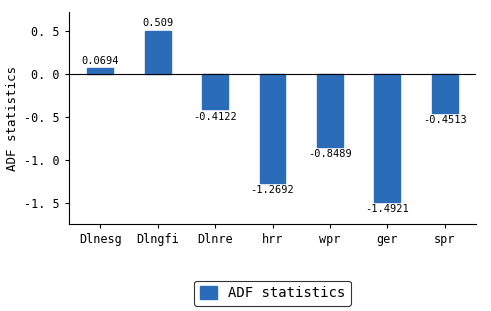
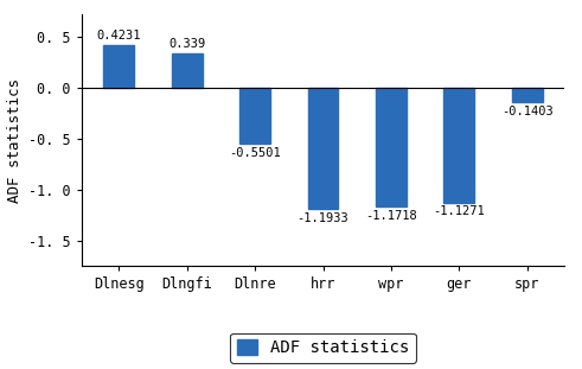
Dlnesg: 0.0694 -> 0.4231
Dlngfi: 0.509 -> 0.339
Dlnre: -0.4122 -> -0.5501
hrr: -1.2692 -> -1.1933
wpr: -0.8489 -> -1.1718
ger: -1.4921 -> -1.1271
spr: -0.4513 -> -0.1403
